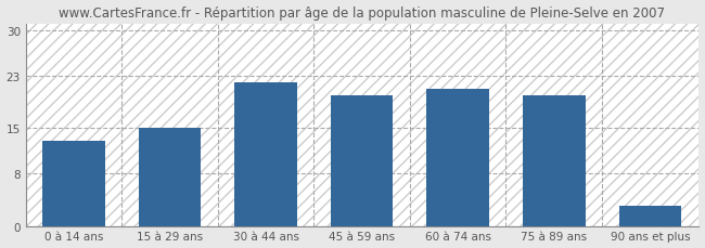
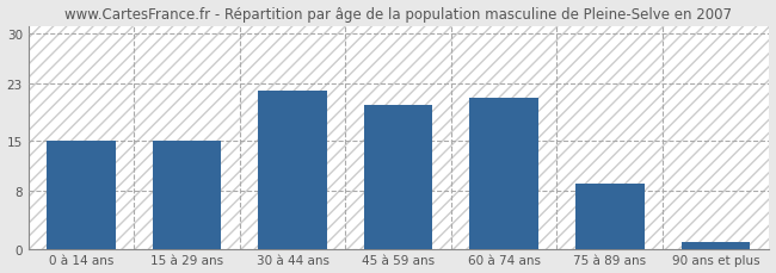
0 à 14 ans: 13 -> 15
75 à 89 ans: 20 -> 9
90 ans et plus: 3 -> 1
